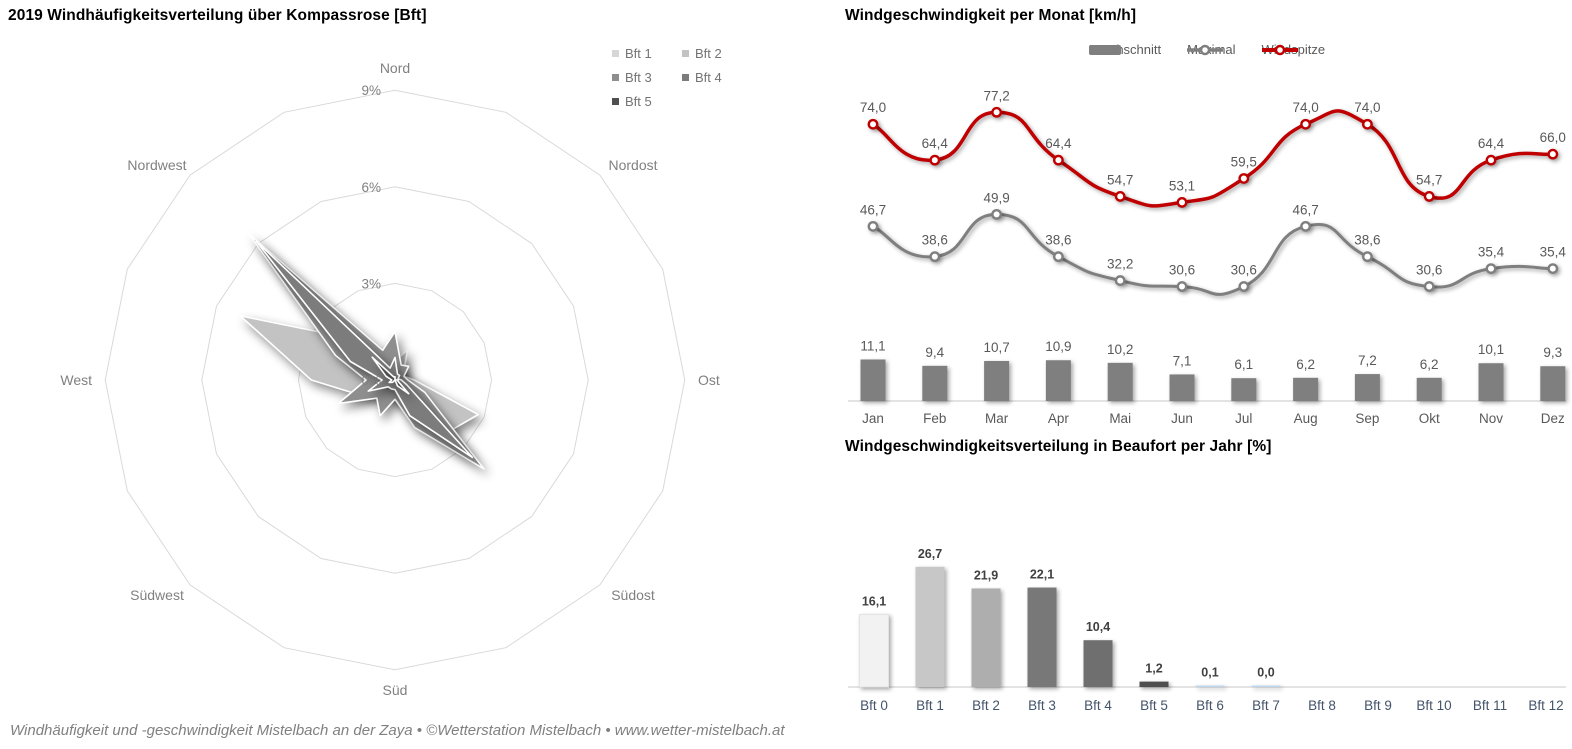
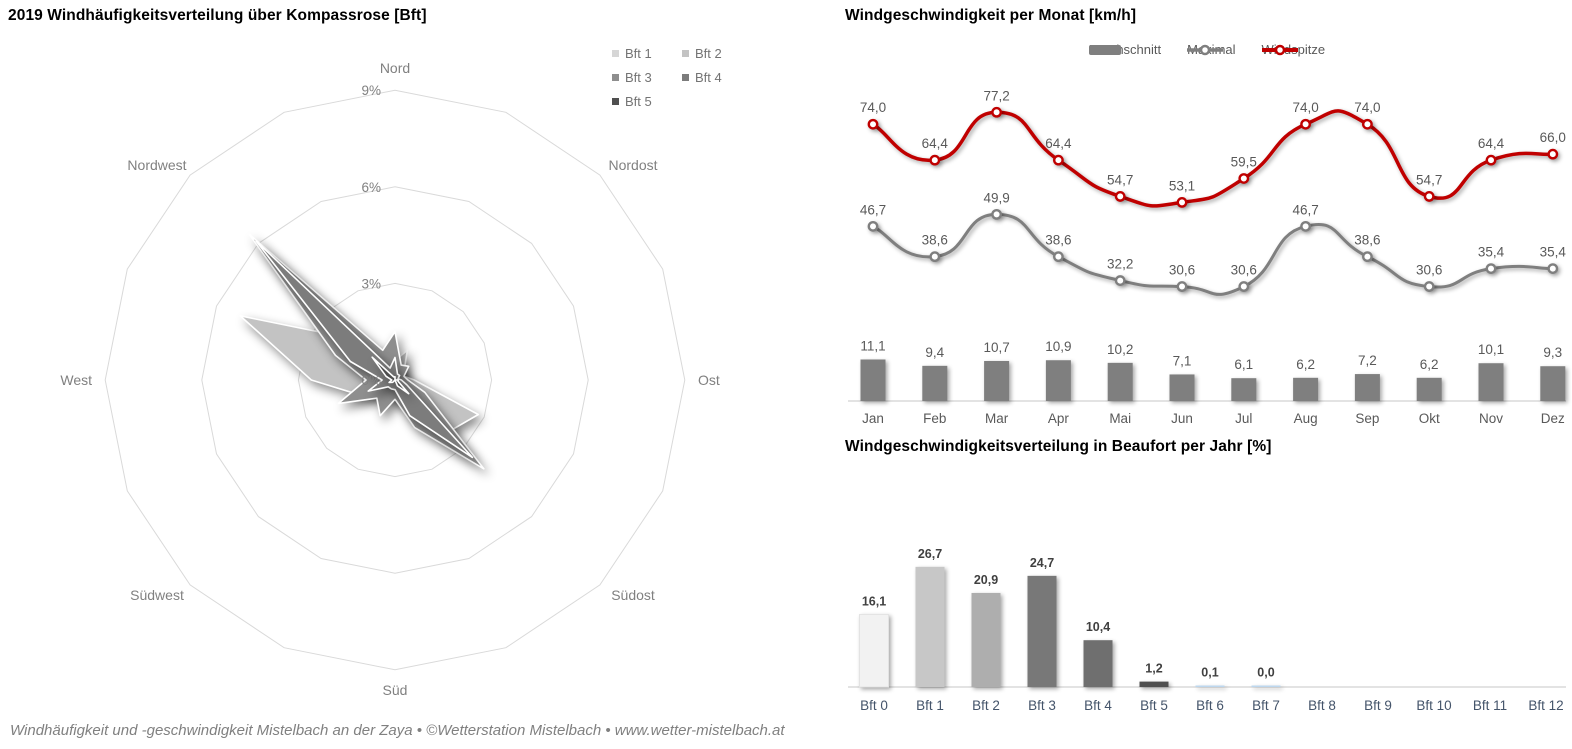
Windgeschwindigkeitsverteilung in Beaufort per Jahr [%]/Bft 2: 21,9 -> 20,9
Windgeschwindigkeitsverteilung in Beaufort per Jahr [%]/Bft 3: 22,1 -> 24,7
